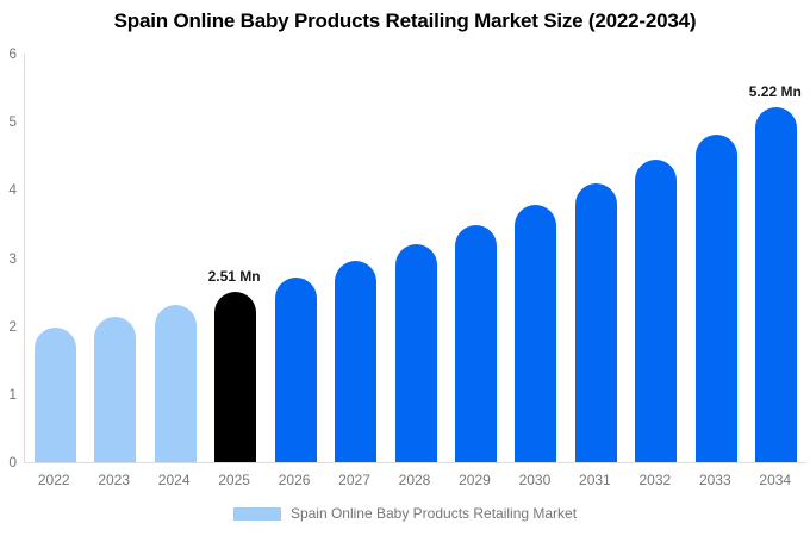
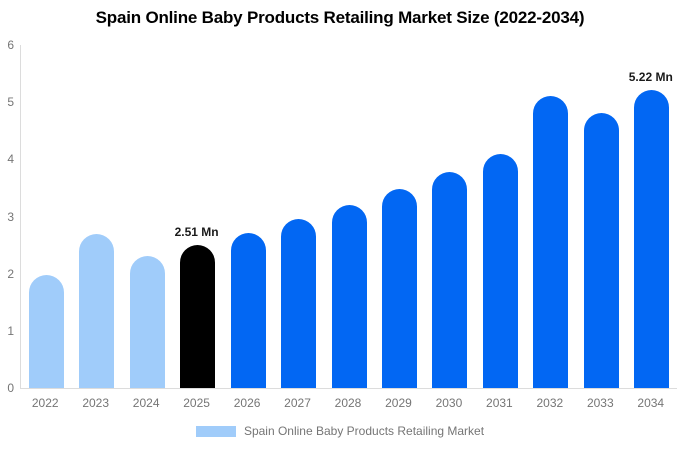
2023: 2.1 -> 2.7
2032: 4.4 -> 5.1
